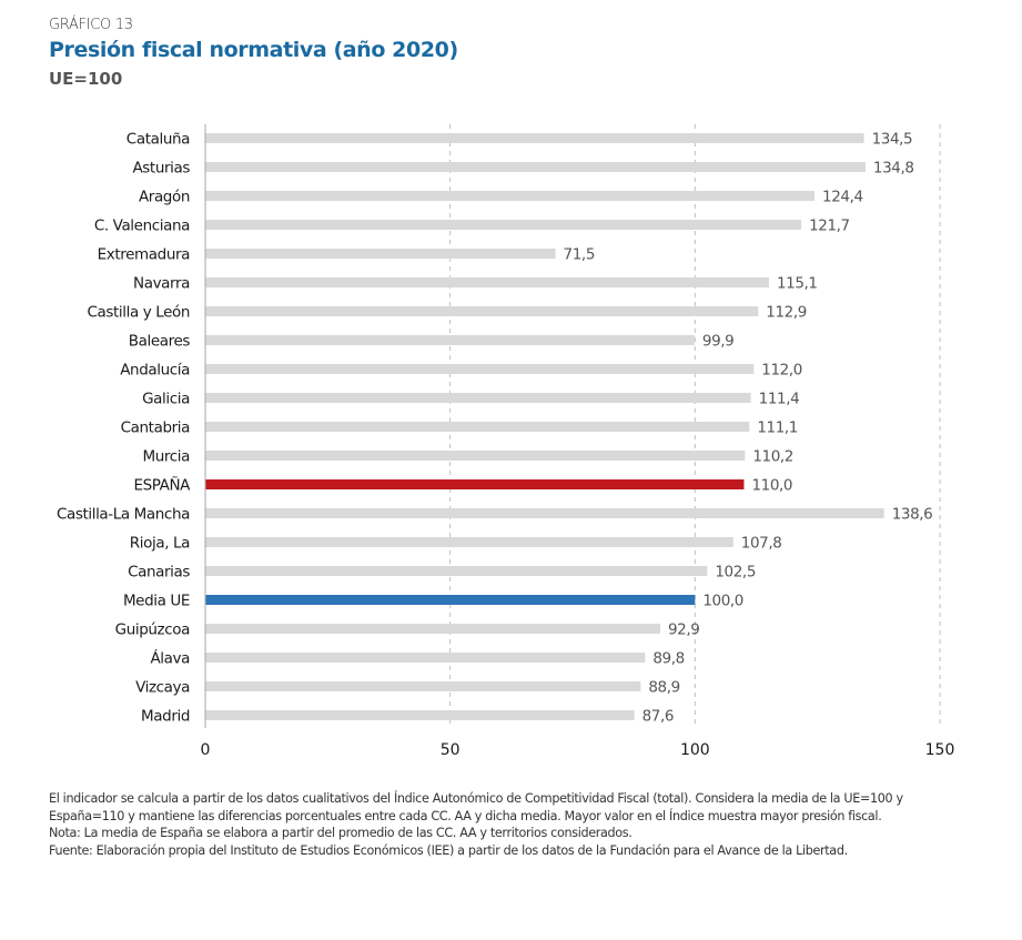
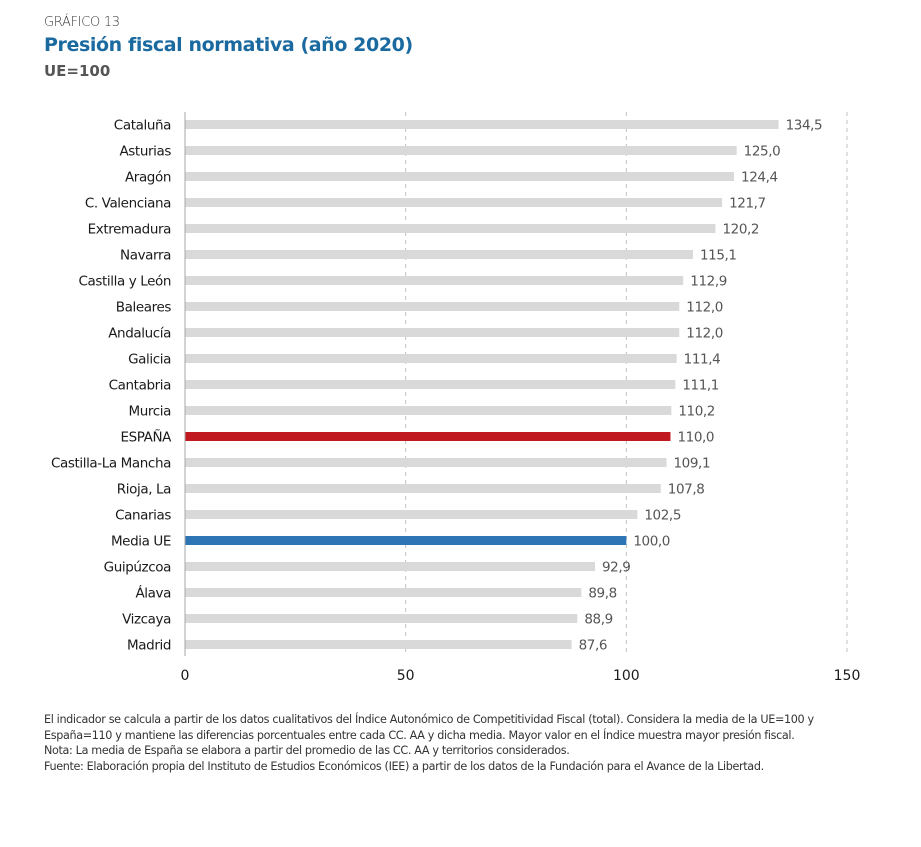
Asturias: 134,8 -> 125,0
Extremadura: 71,5 -> 120,2
Baleares: 99,9 -> 112,0
Castilla-La Mancha: 138,6 -> 109,1
